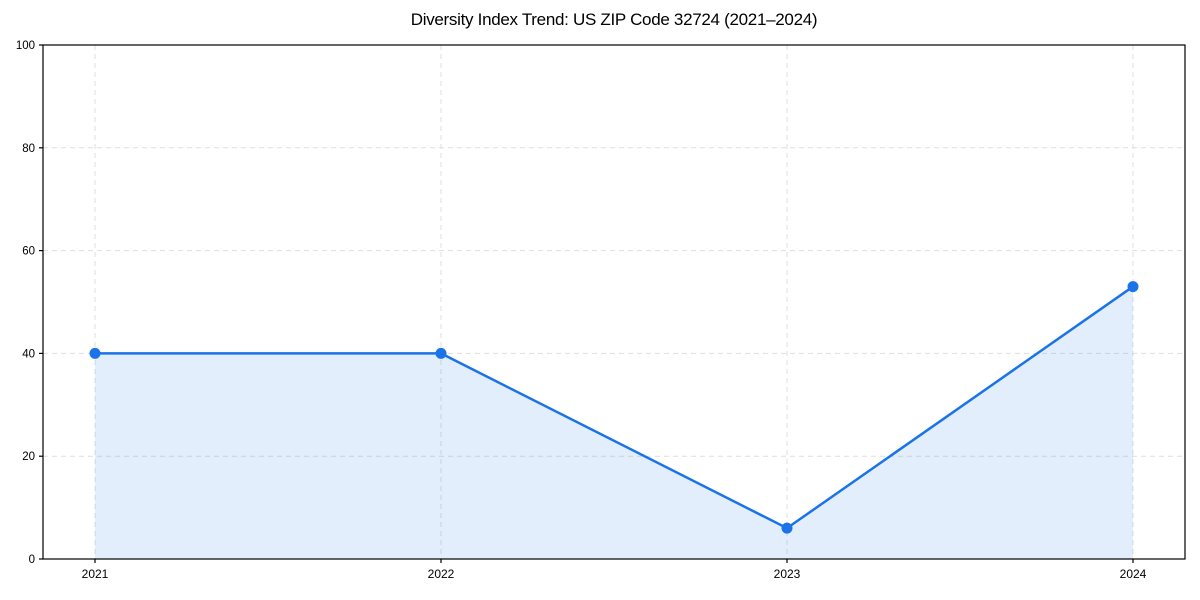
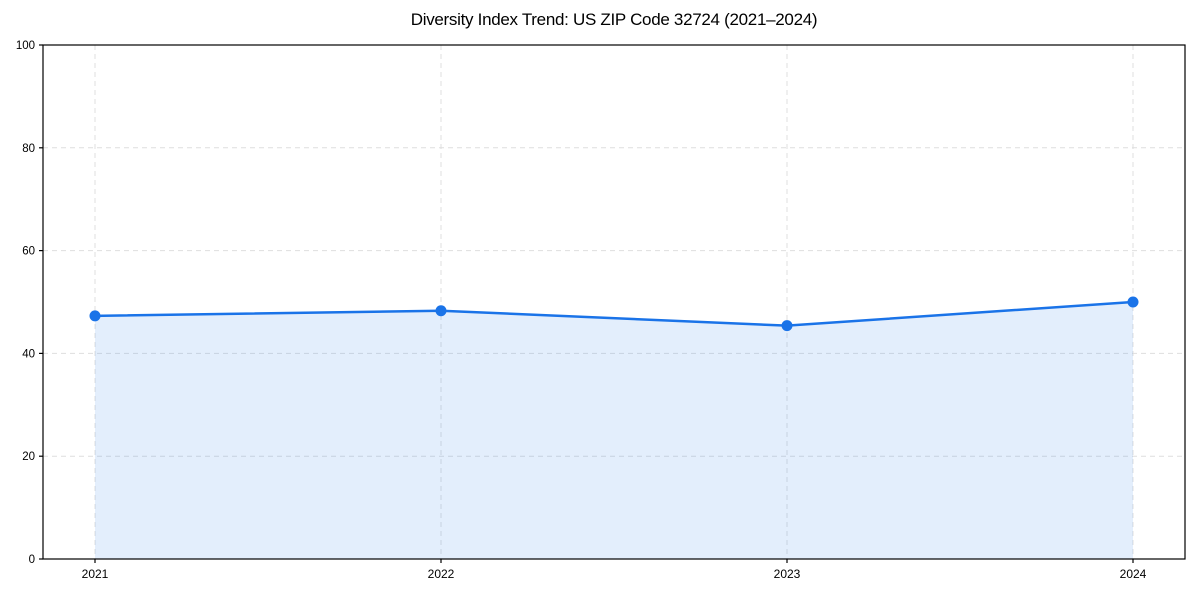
2021: 40 -> 47
2022: 40 -> 48
2023: 6 -> 45
2024: 53 -> 50
